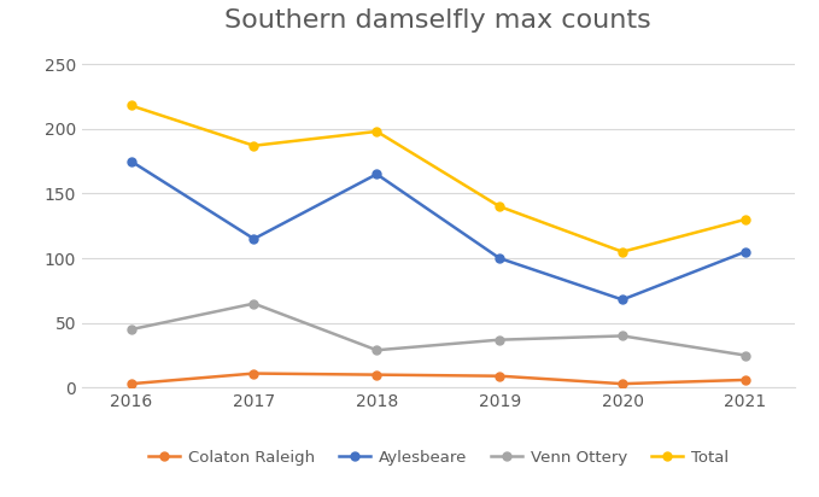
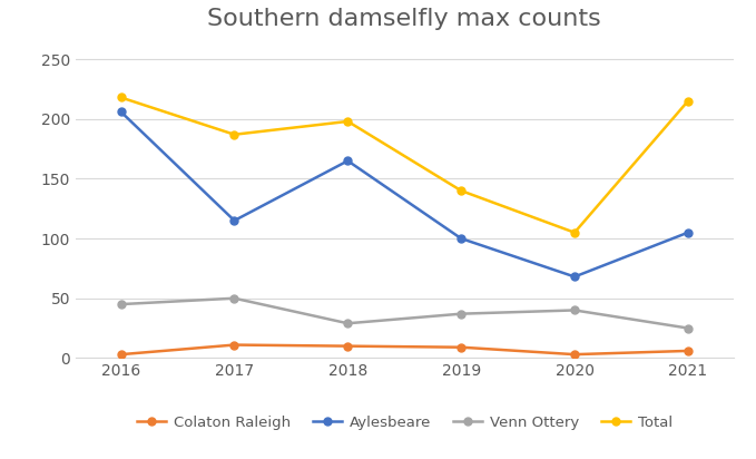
Aylesbeare/2016: 175 -> 206
Venn Ottery/2017: 65 -> 50
Total/2021: 130 -> 215
